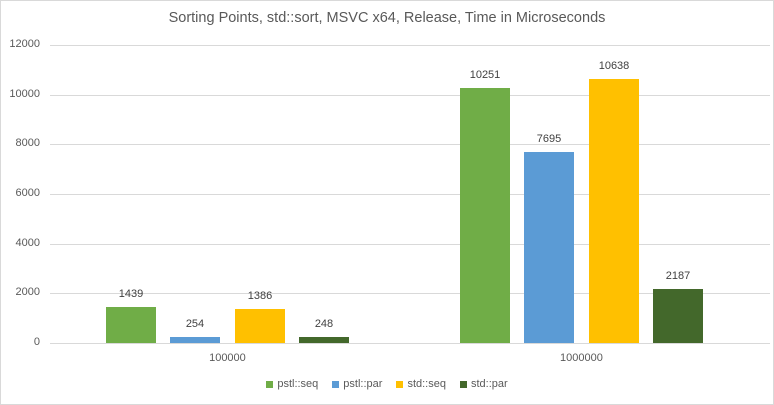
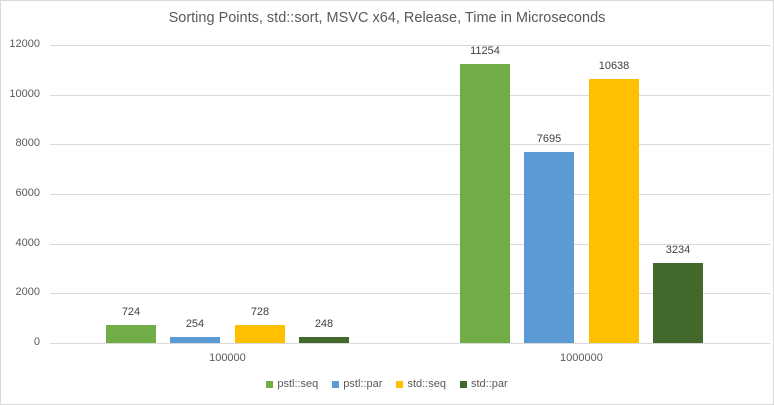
pstl::seq/100000: 1439 -> 724
std::seq/100000: 1386 -> 728
pstl::seq/1000000: 10251 -> 11254
std::par/1000000: 2187 -> 3234
